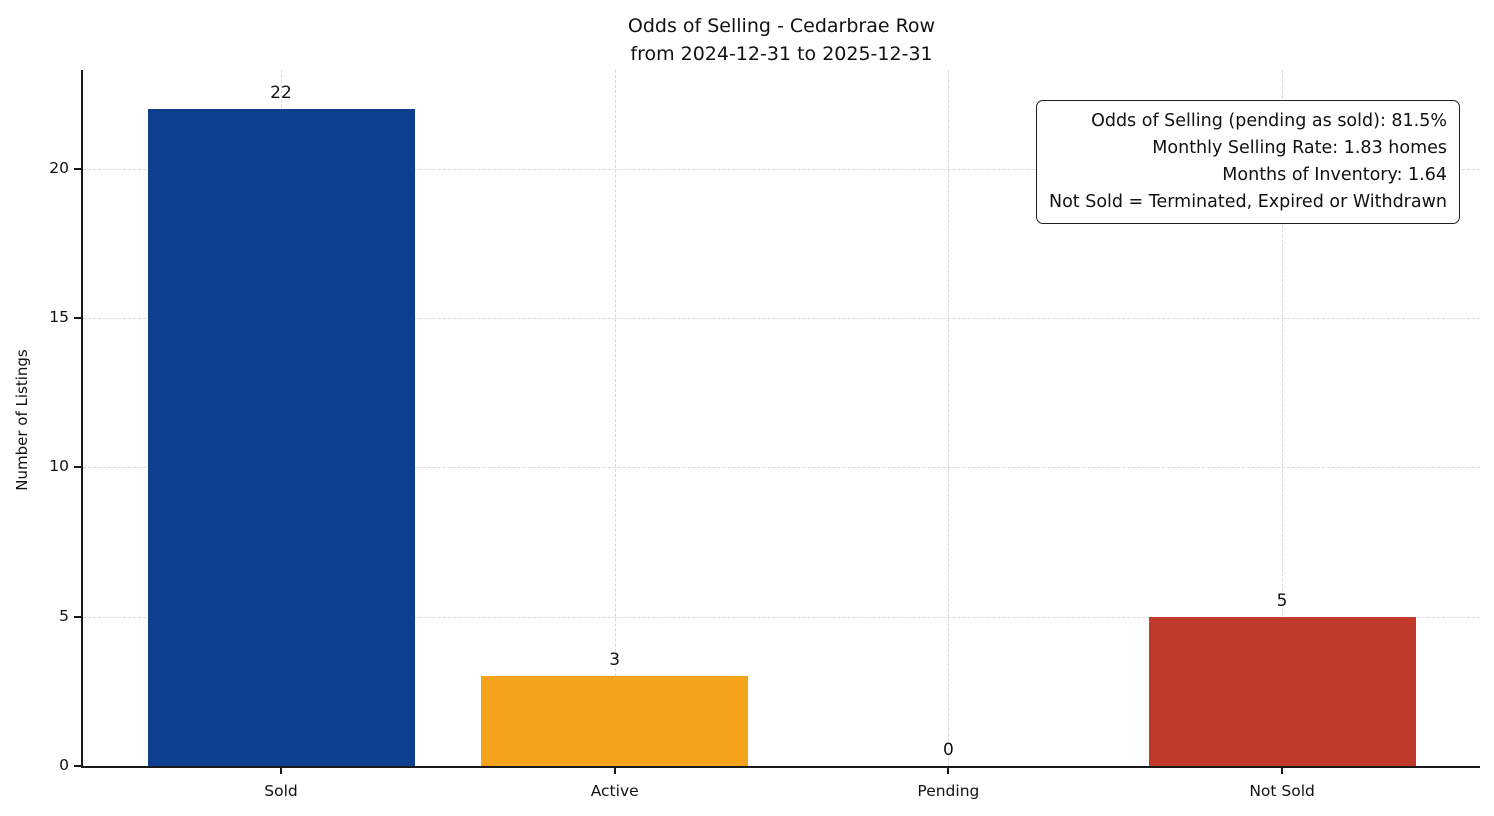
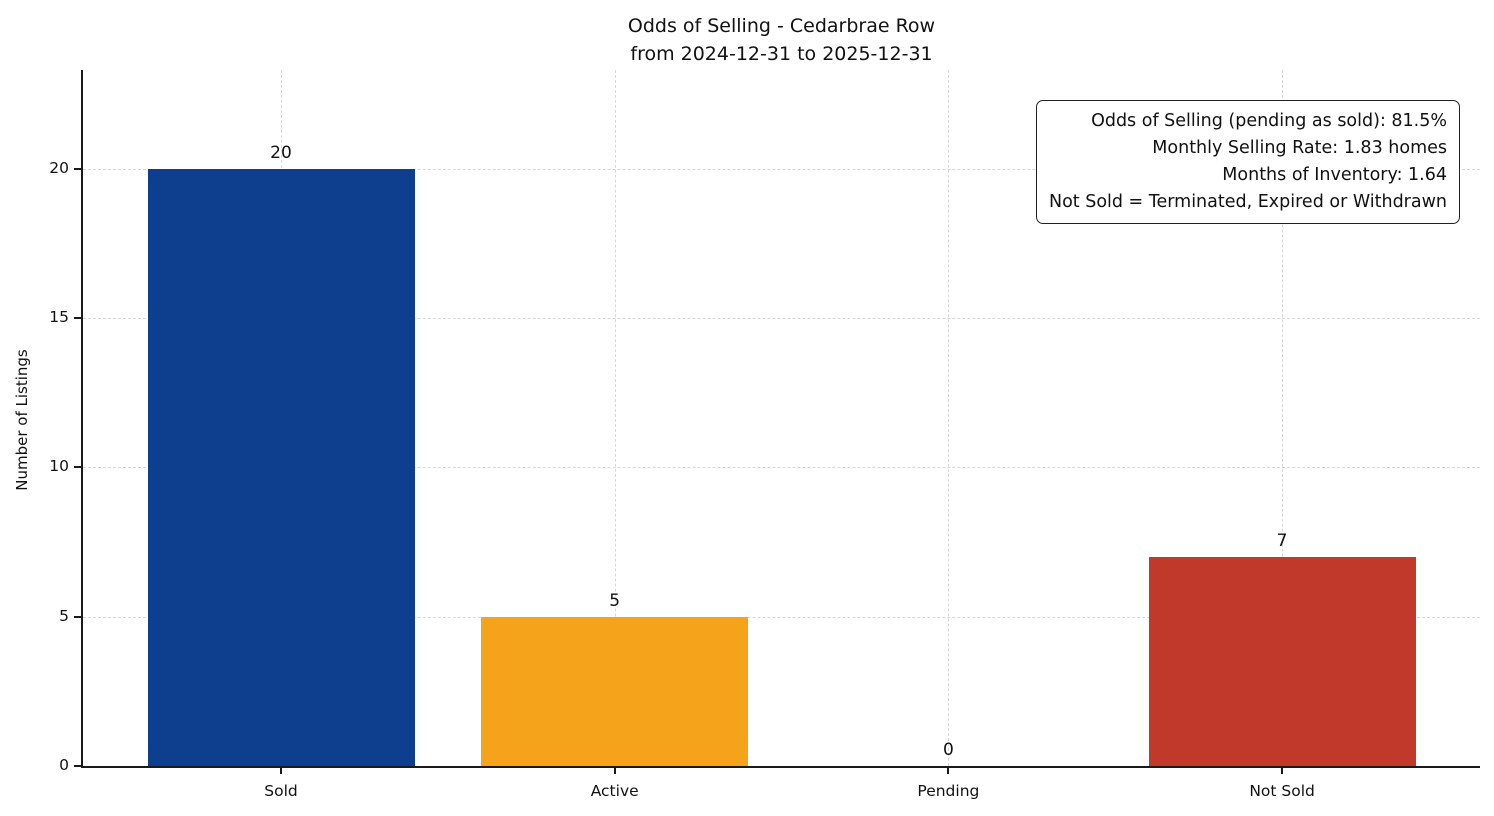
Sold: 22 -> 20
Active: 3 -> 5
Not Sold: 5 -> 7
